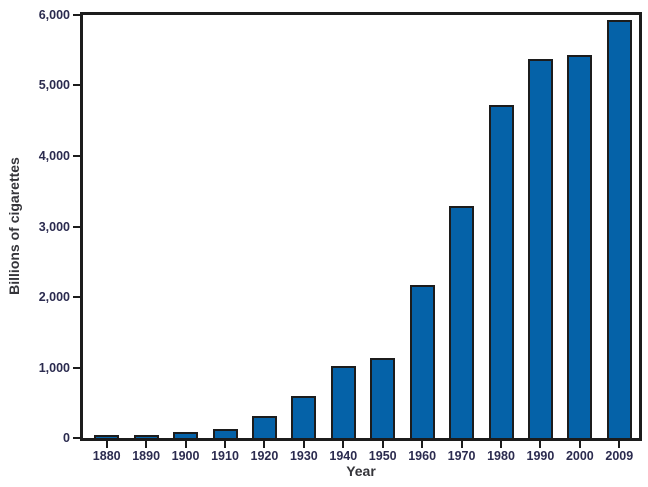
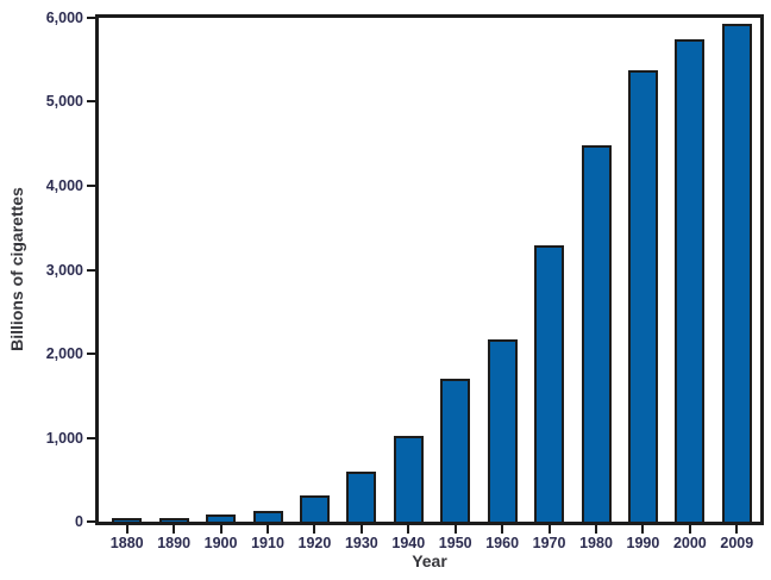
1950: 1100 -> 1700
1980: 4700 -> 4400
2000: 5400 -> 5700
